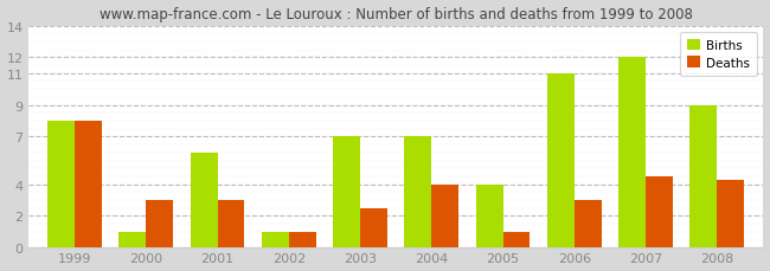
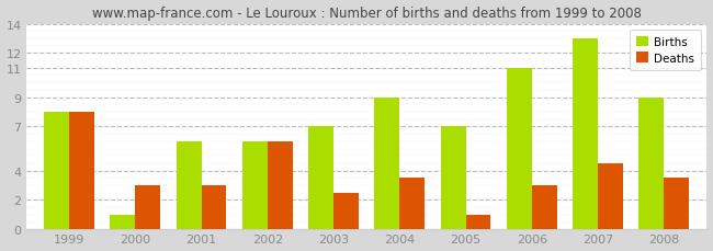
Births/2002: 1 -> 6
Deaths/2002: 1.0 -> 6.0
Births/2004: 7 -> 9
Deaths/2004: 4.0 -> 3.5
Births/2005: 4 -> 7
Births/2007: 12 -> 13
Deaths/2008: 4.3 -> 3.5
